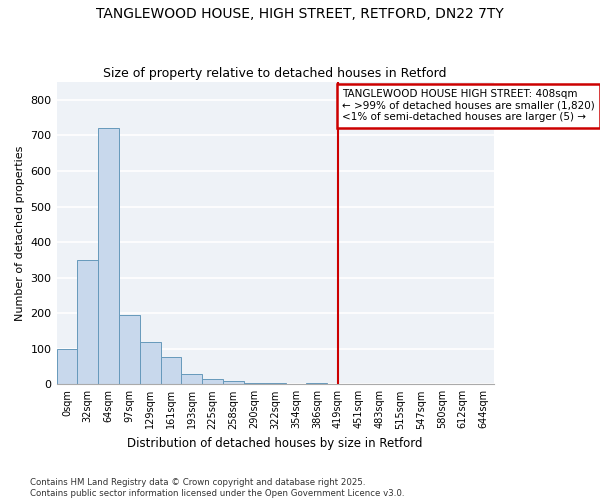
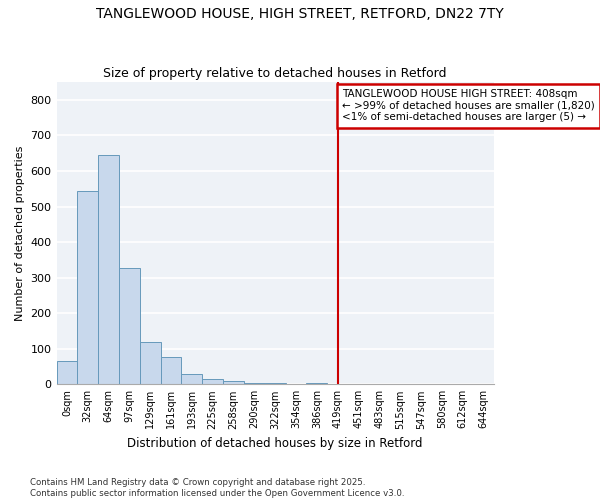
0sqm: 100 -> 65
32sqm: 350 -> 545
64sqm: 720 -> 645
97sqm: 195 -> 328
